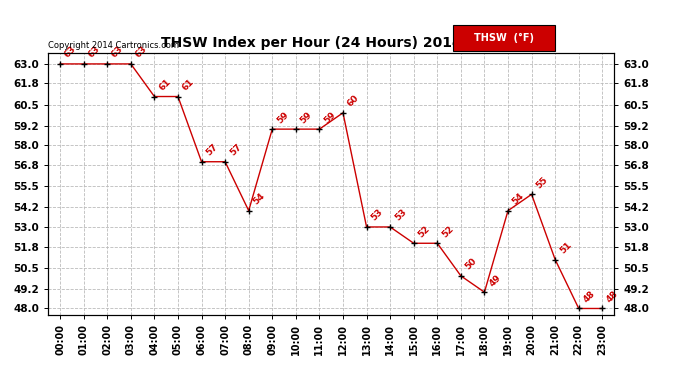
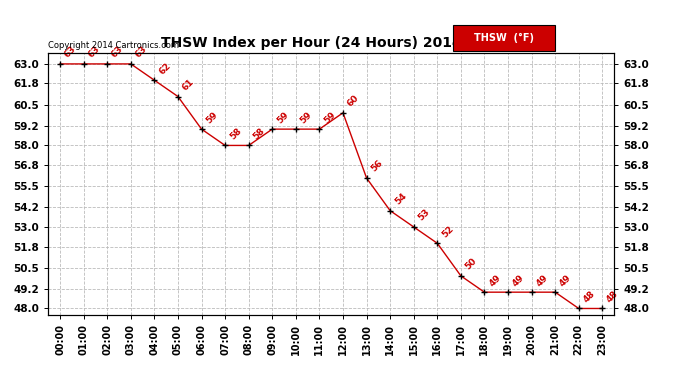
04:00: 61 -> 62
06:00: 57 -> 59
07:00: 57 -> 58
08:00: 54 -> 58
13:00: 53 -> 56
14:00: 53 -> 54
15:00: 52 -> 53
19:00: 54 -> 49
20:00: 55 -> 49
21:00: 51 -> 49
